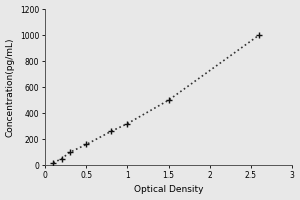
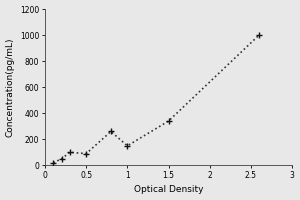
0.5: 160 -> 90
1: 320 -> 150
1.5: 500 -> 340
